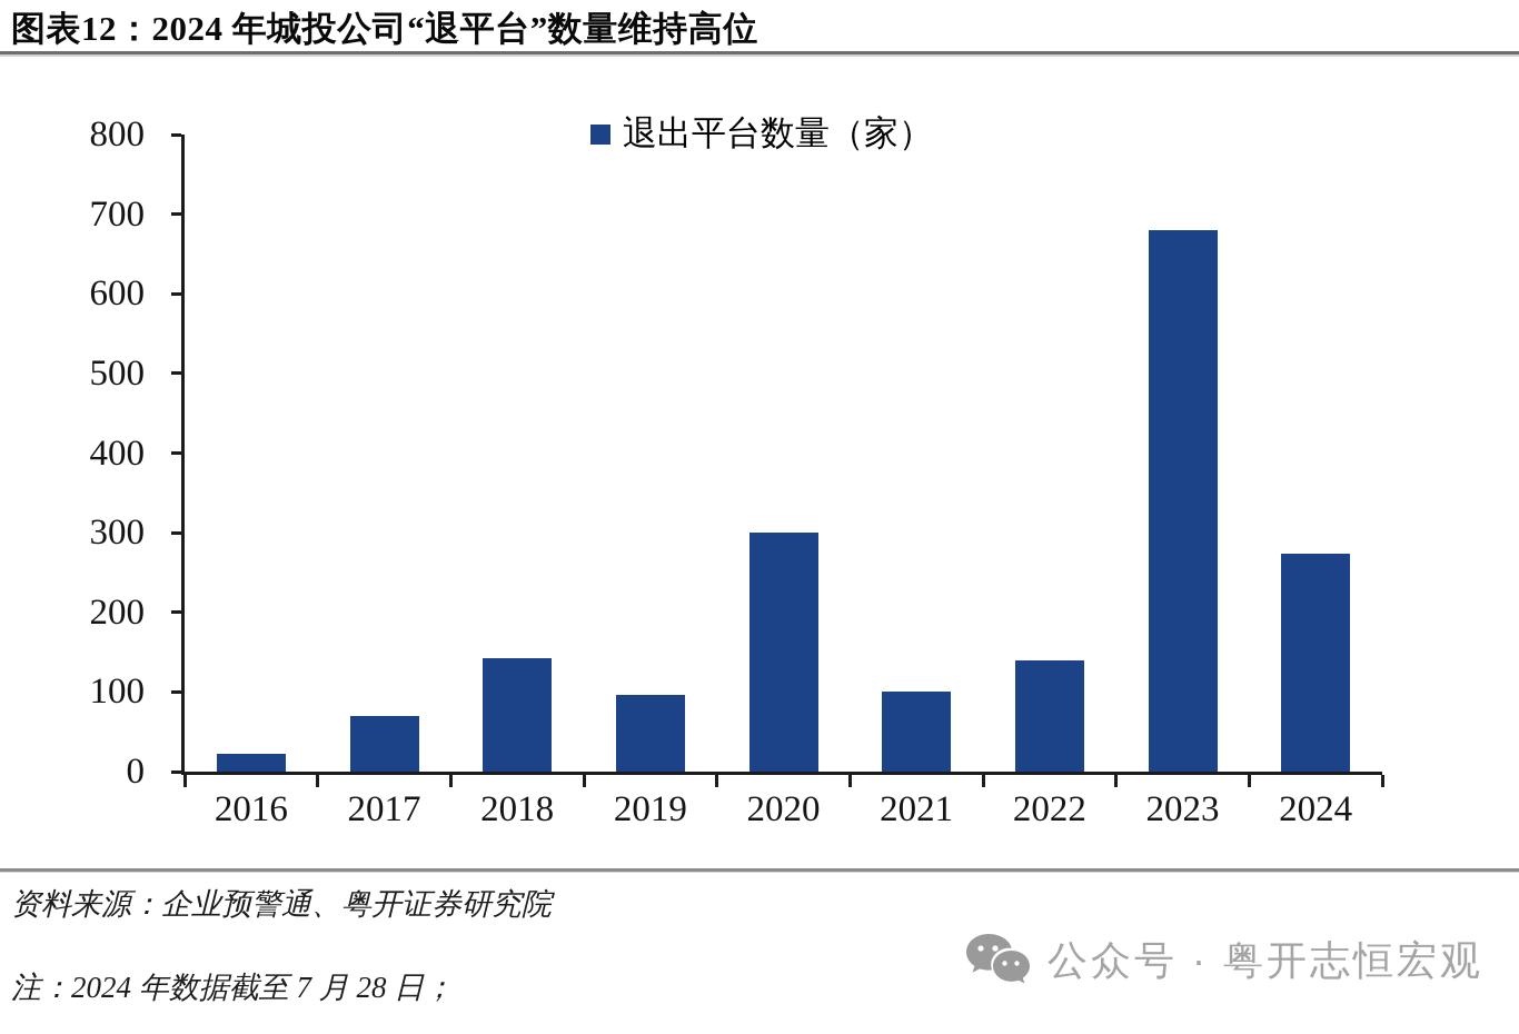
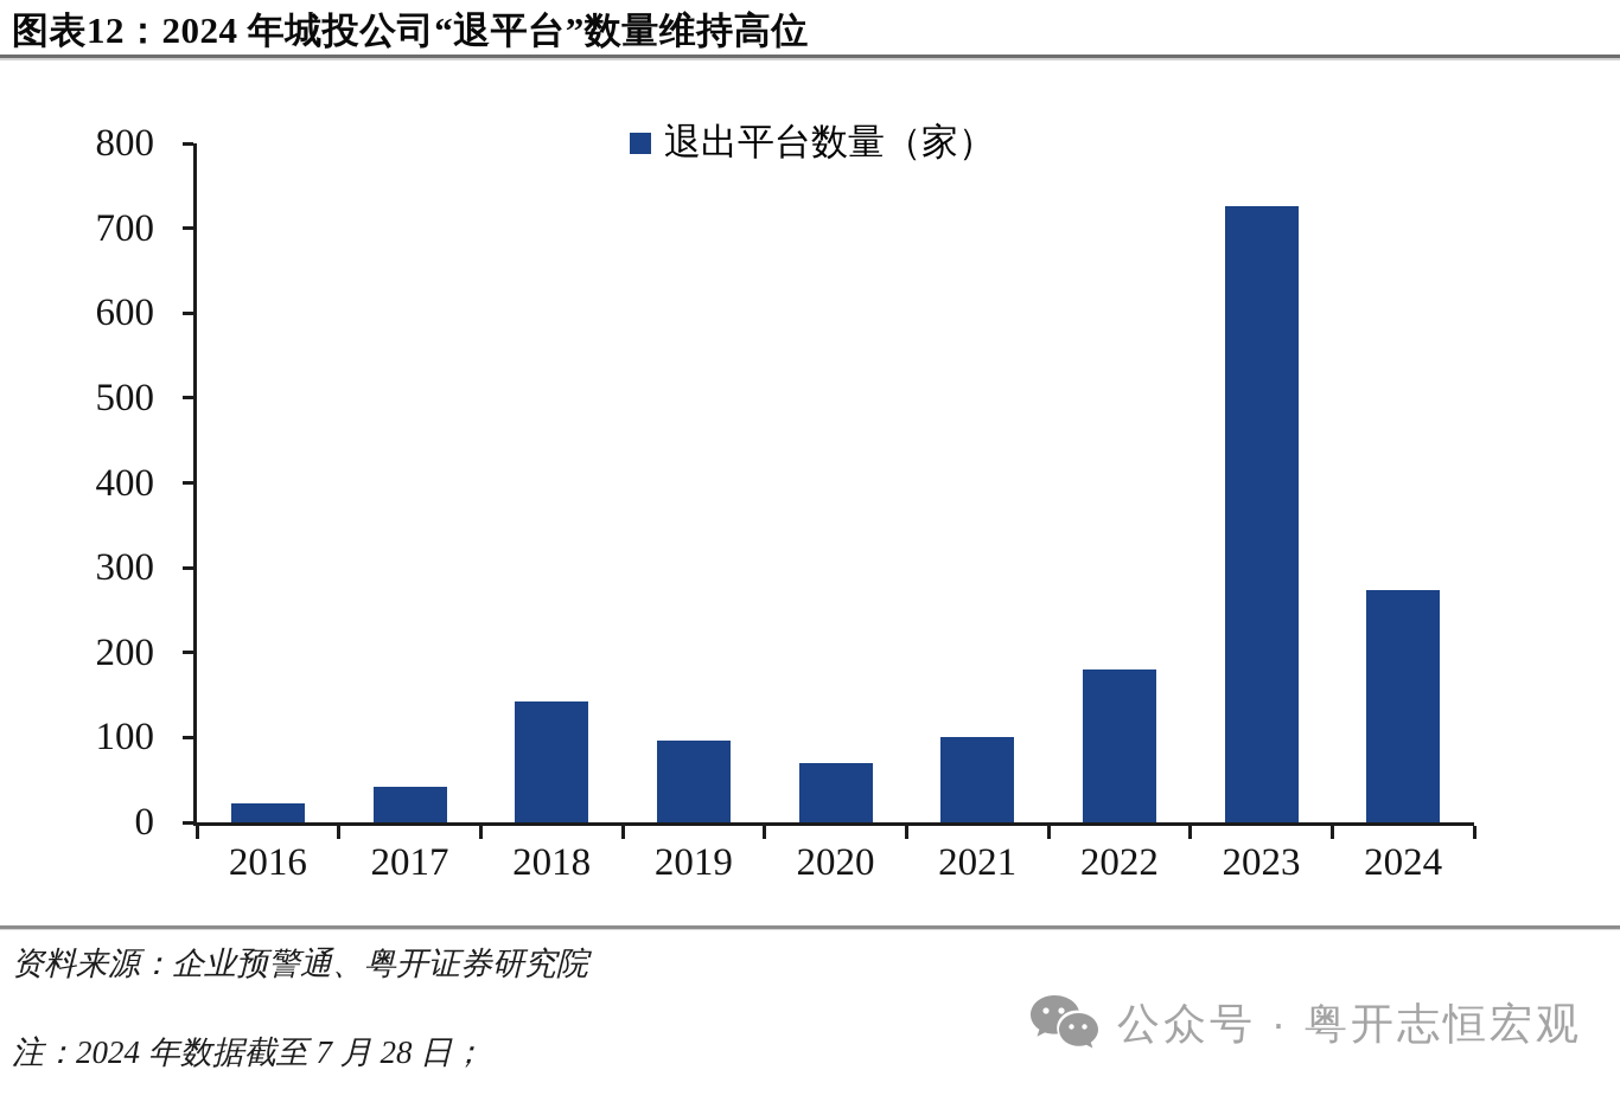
2017: 70 -> 40
2020: 300 -> 70
2022: 140 -> 180
2023: 680 -> 730
